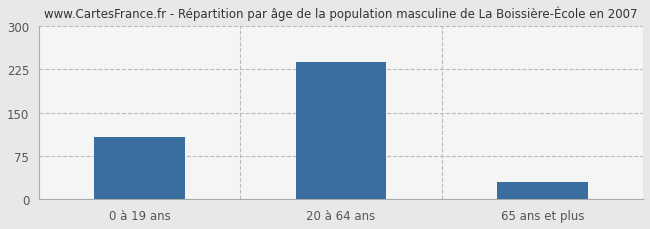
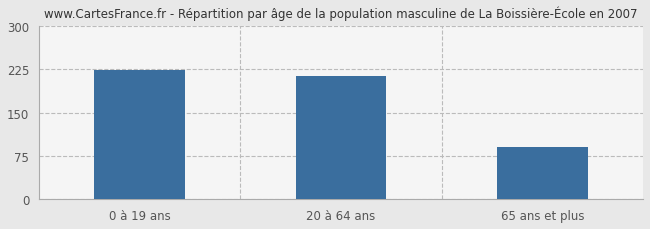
0 à 19 ans: 108 -> 224
20 à 64 ans: 237 -> 214
65 ans et plus: 30 -> 90
